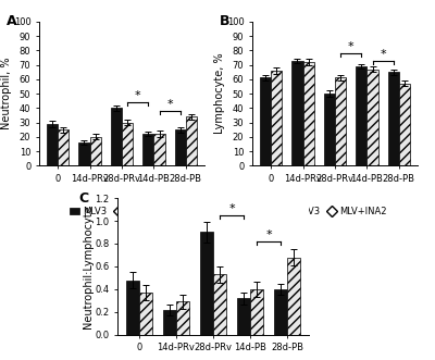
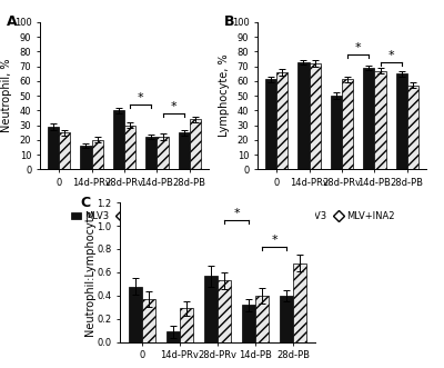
MLV3/14d-PRv: 0.22 -> 0.09
MLV3/28d-PRv: 0.90 -> 0.57
